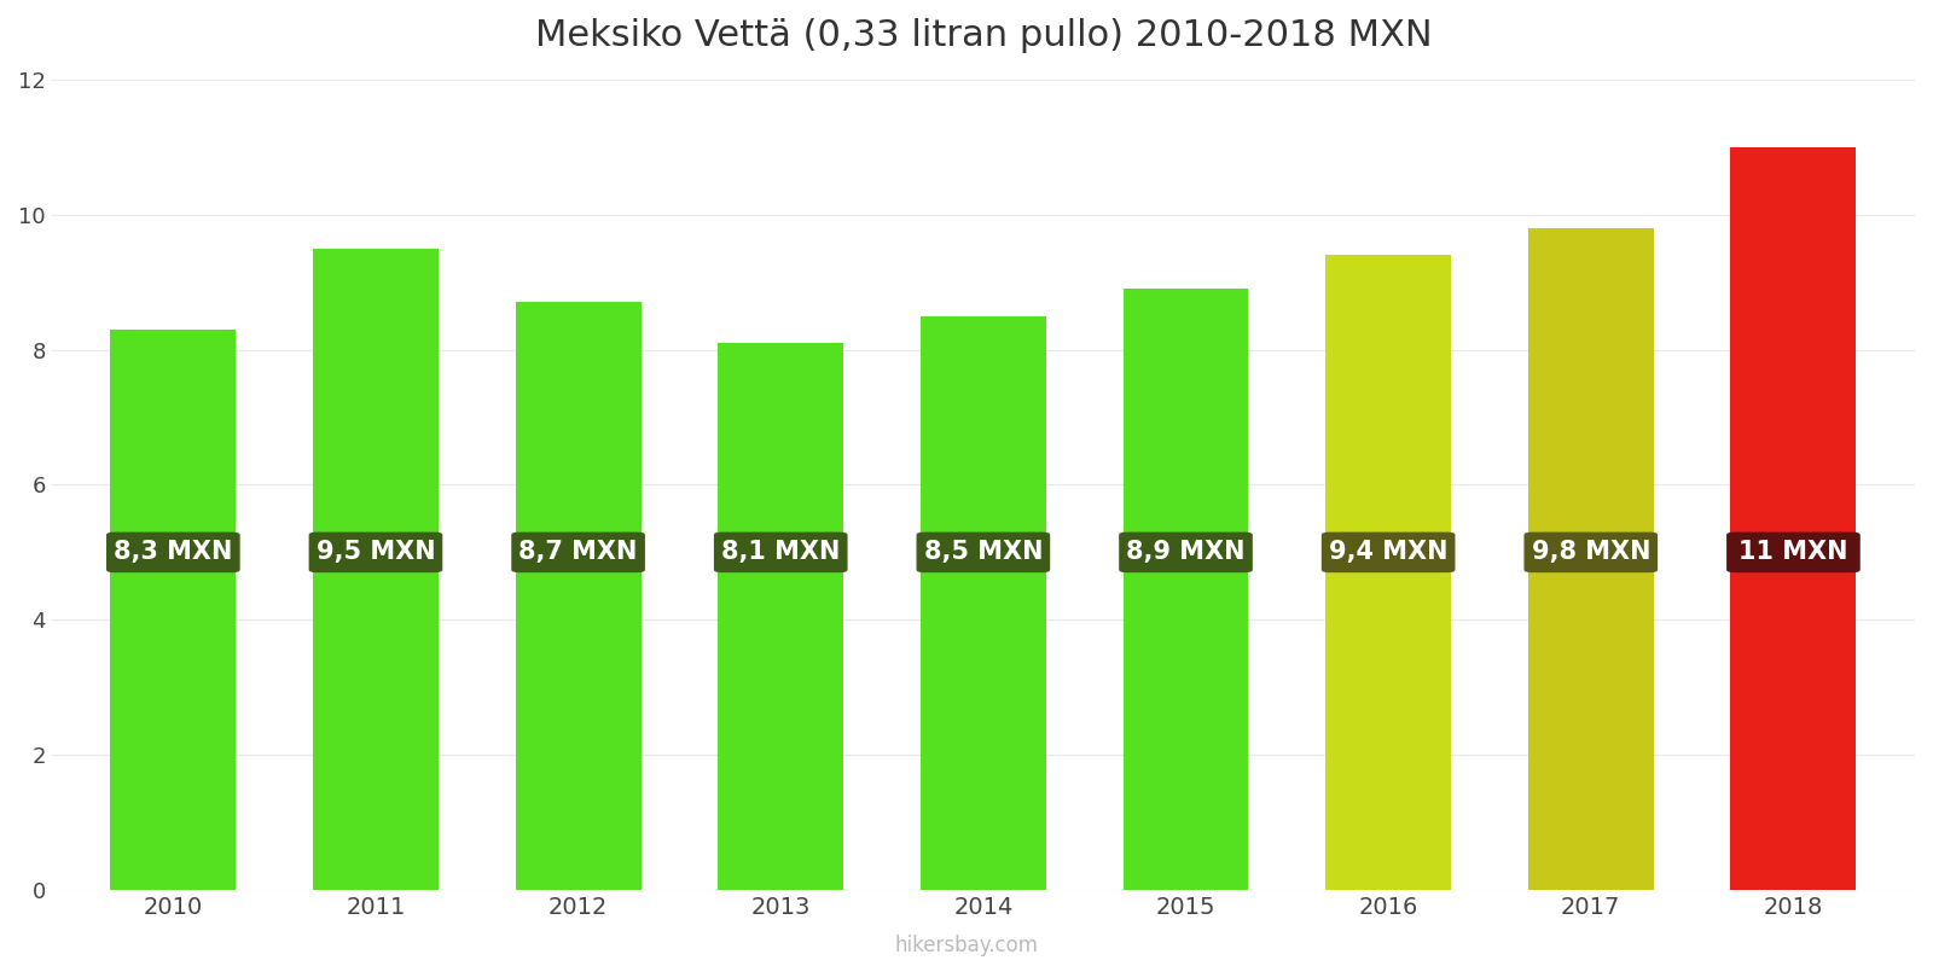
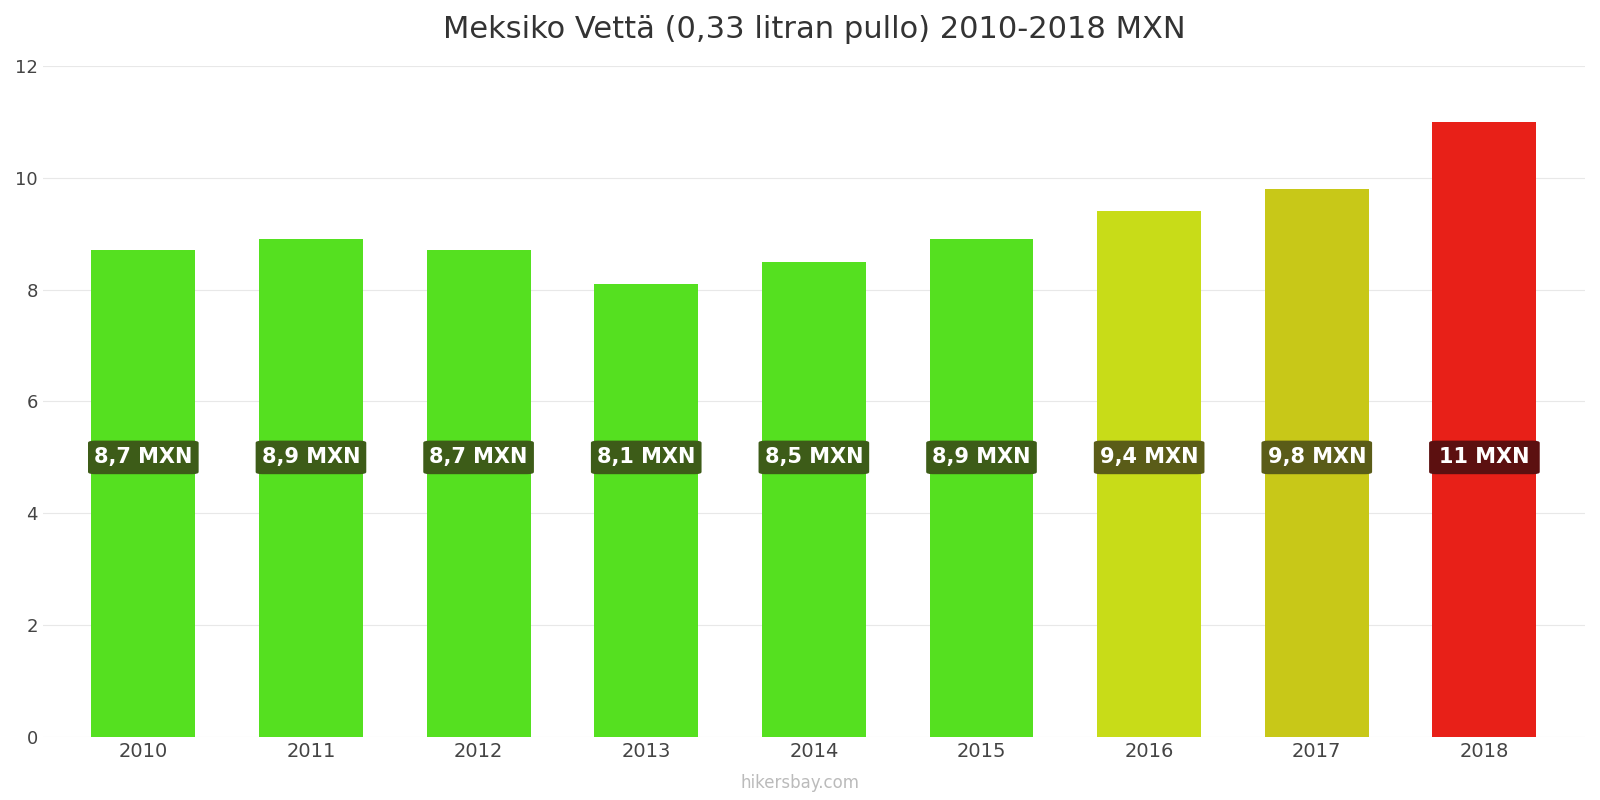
2010: 8,3 -> 8,7
2011: 9,5 -> 8,9
